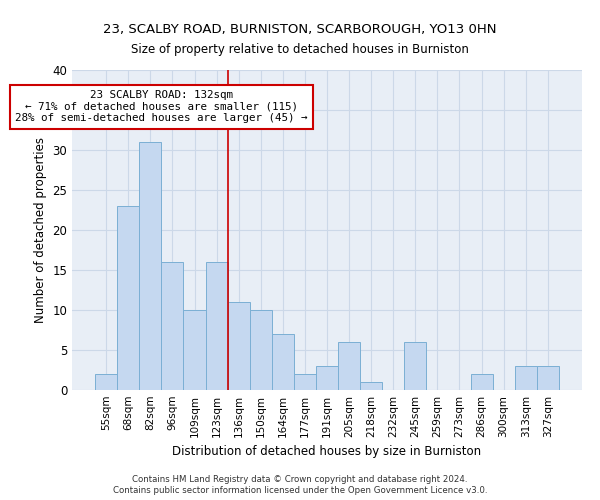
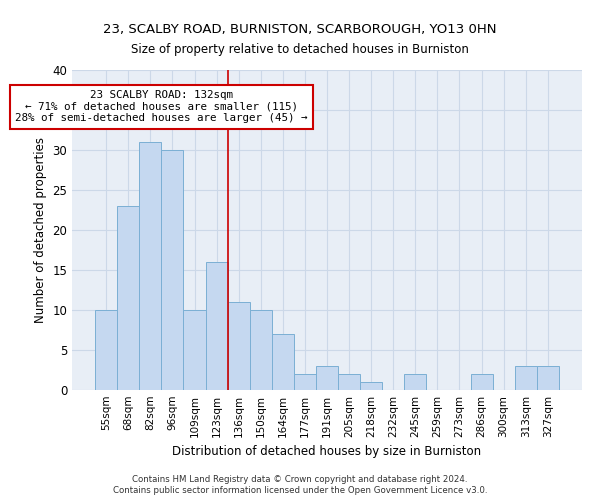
55sqm: 2 -> 10
96sqm: 16 -> 30
205sqm: 6 -> 2
245sqm: 6 -> 2
